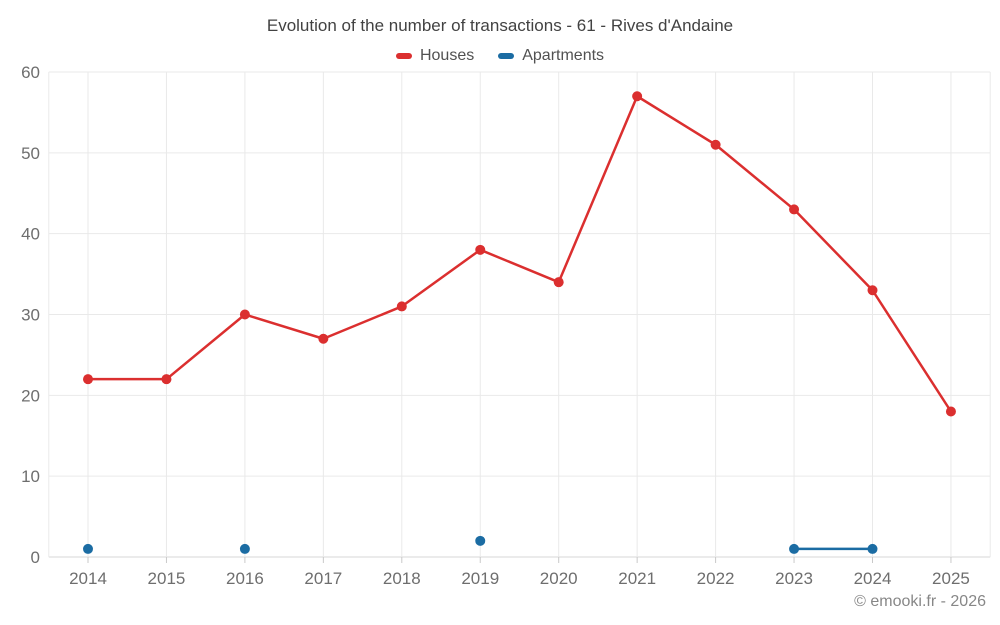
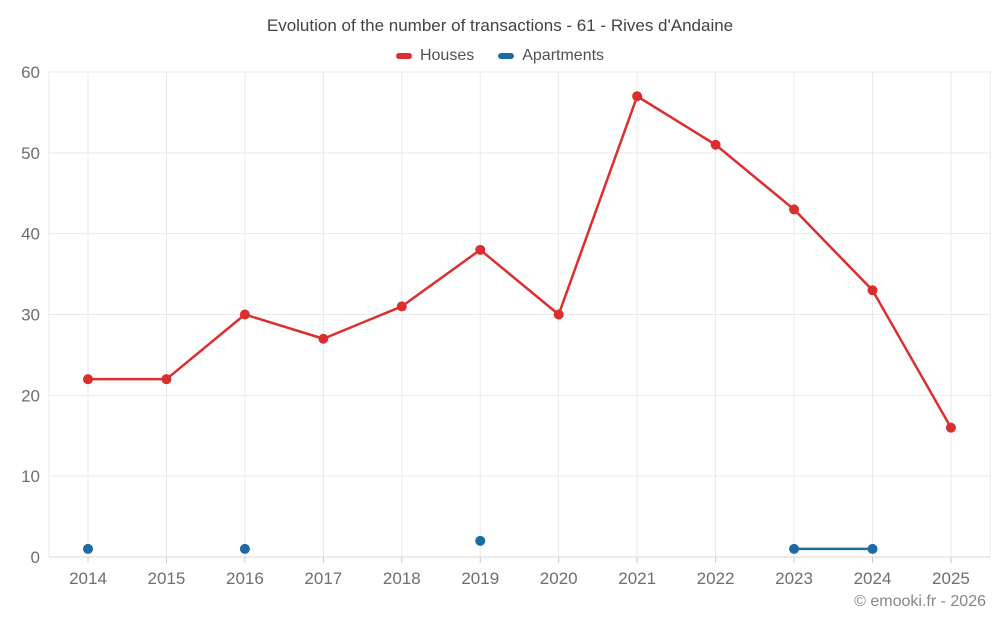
Houses/2020: 34 -> 30
Houses/2025: 18 -> 16
